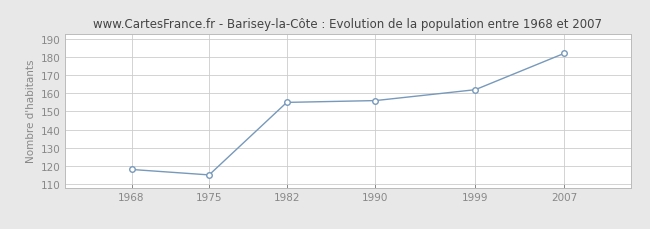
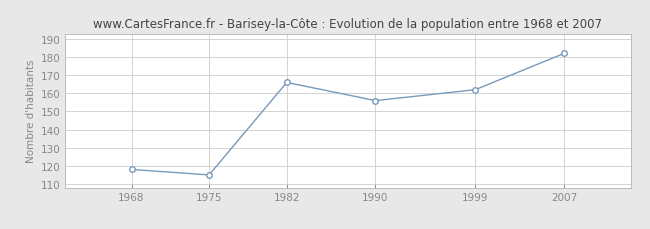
1982: 155 -> 166
